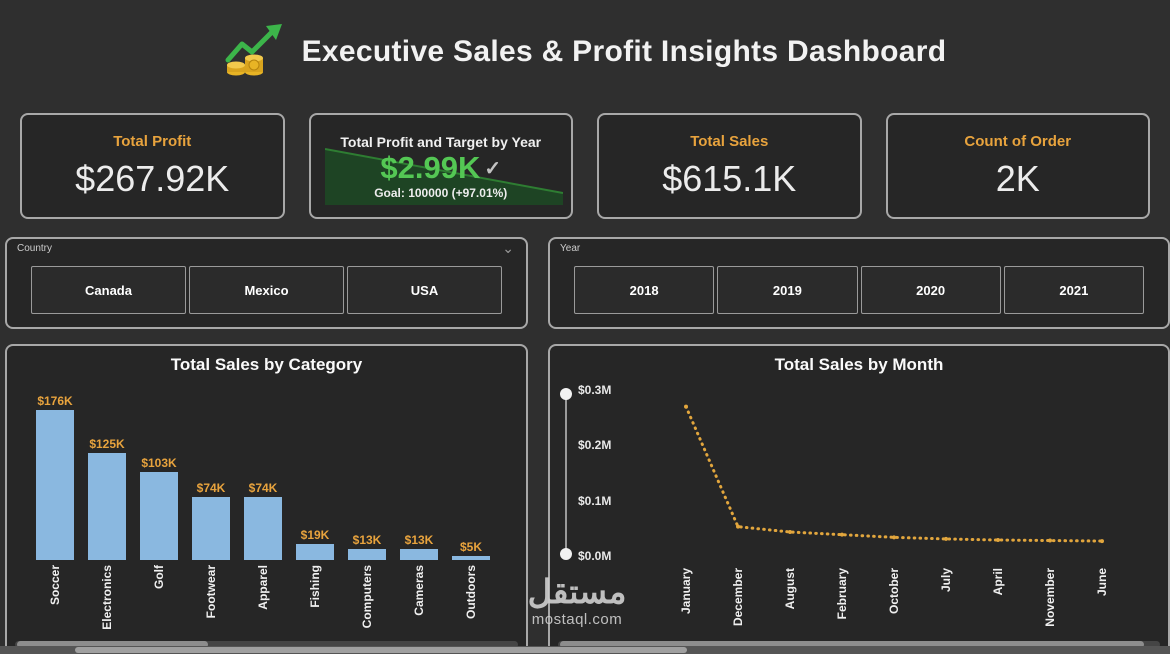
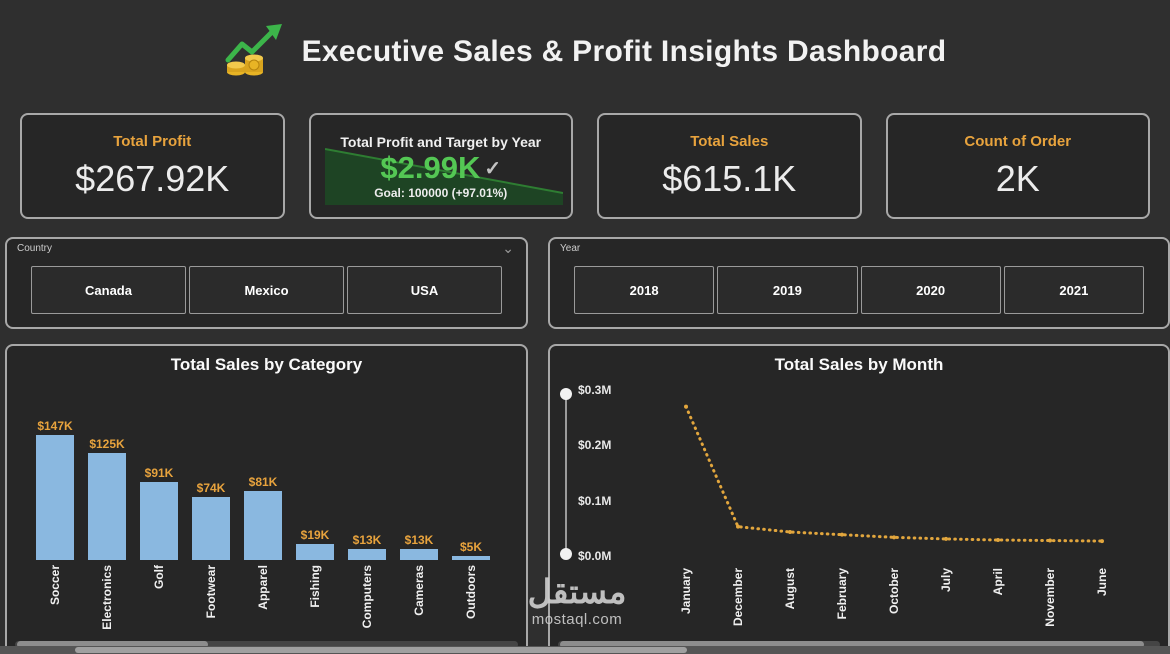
Total Sales by Category/Soccer: $176K -> $147K
Total Sales by Category/Golf: $103K -> $91K
Total Sales by Category/Apparel: $74K -> $81K
